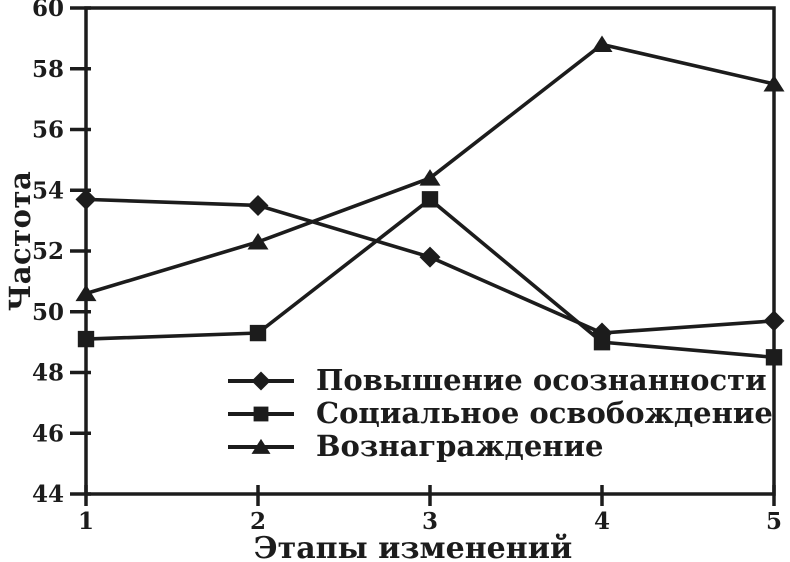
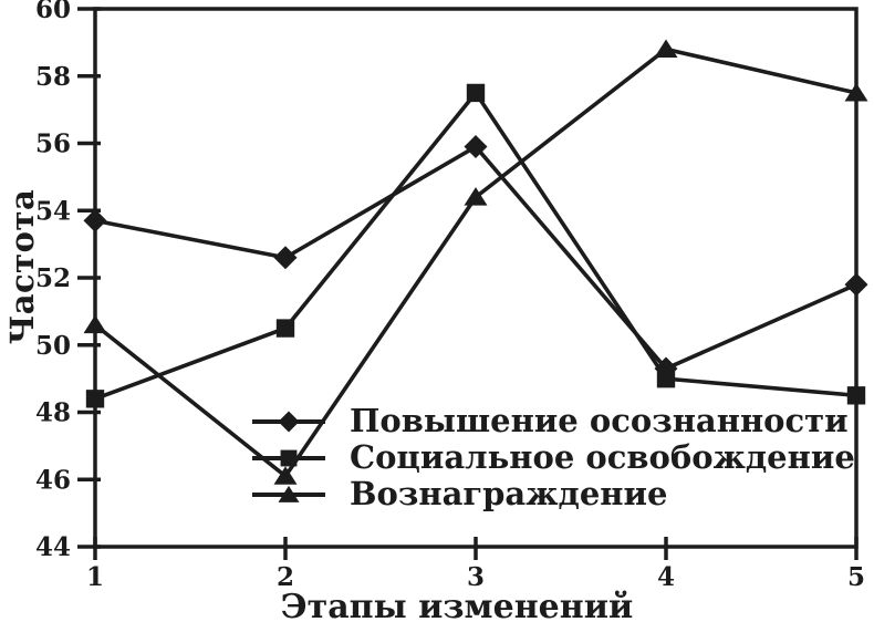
Социальное освобождение/1: 49.1 -> 48.4
Повышение осознанности/2: 53.5 -> 52.6
Социальное освобождение/2: 49.3 -> 50.5
Вознаграждение/2: 52.3 -> 46.1
Повышение осознанности/3: 51.8 -> 55.9
Социальное освобождение/3: 53.7 -> 57.5
Повышение осознанности/5: 49.7 -> 51.8
